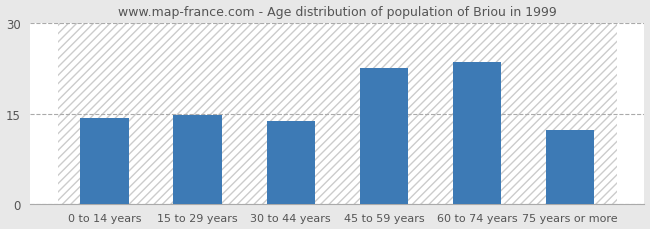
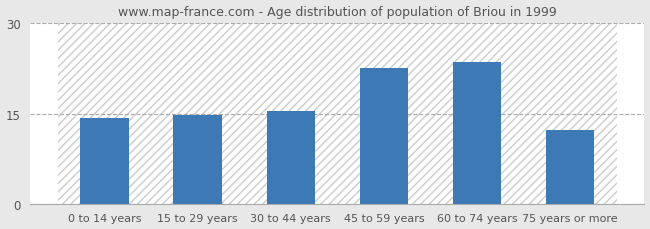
30 to 44 years: 13.8 -> 15.5
